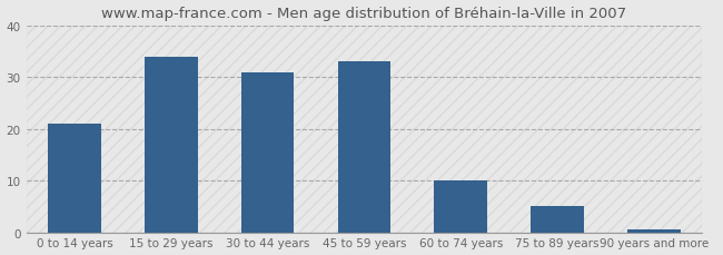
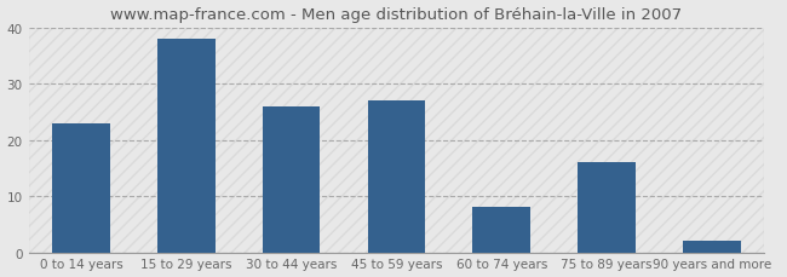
0 to 14 years: 21.0 -> 23.0
15 to 29 years: 34.0 -> 38.0
30 to 44 years: 31.0 -> 26.0
45 to 59 years: 33.0 -> 27.0
60 to 74 years: 10.0 -> 8.0
75 to 89 years: 5.0 -> 16.0
90 years and more: 0.5 -> 2.0
